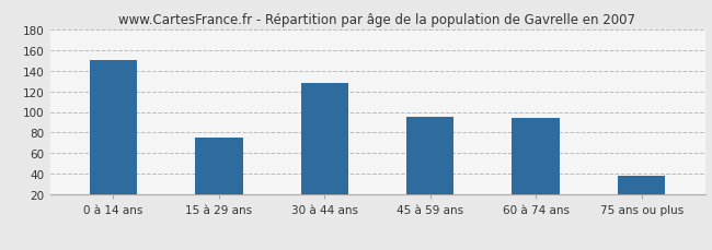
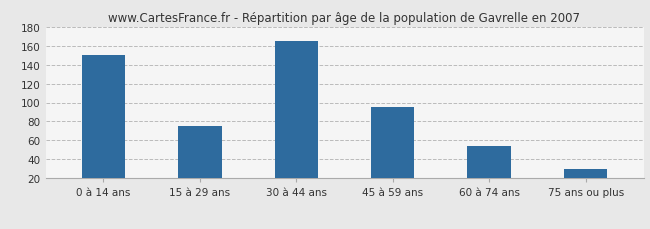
30 à 44 ans: 128 -> 165
60 à 74 ans: 94 -> 54
75 ans ou plus: 38 -> 30
